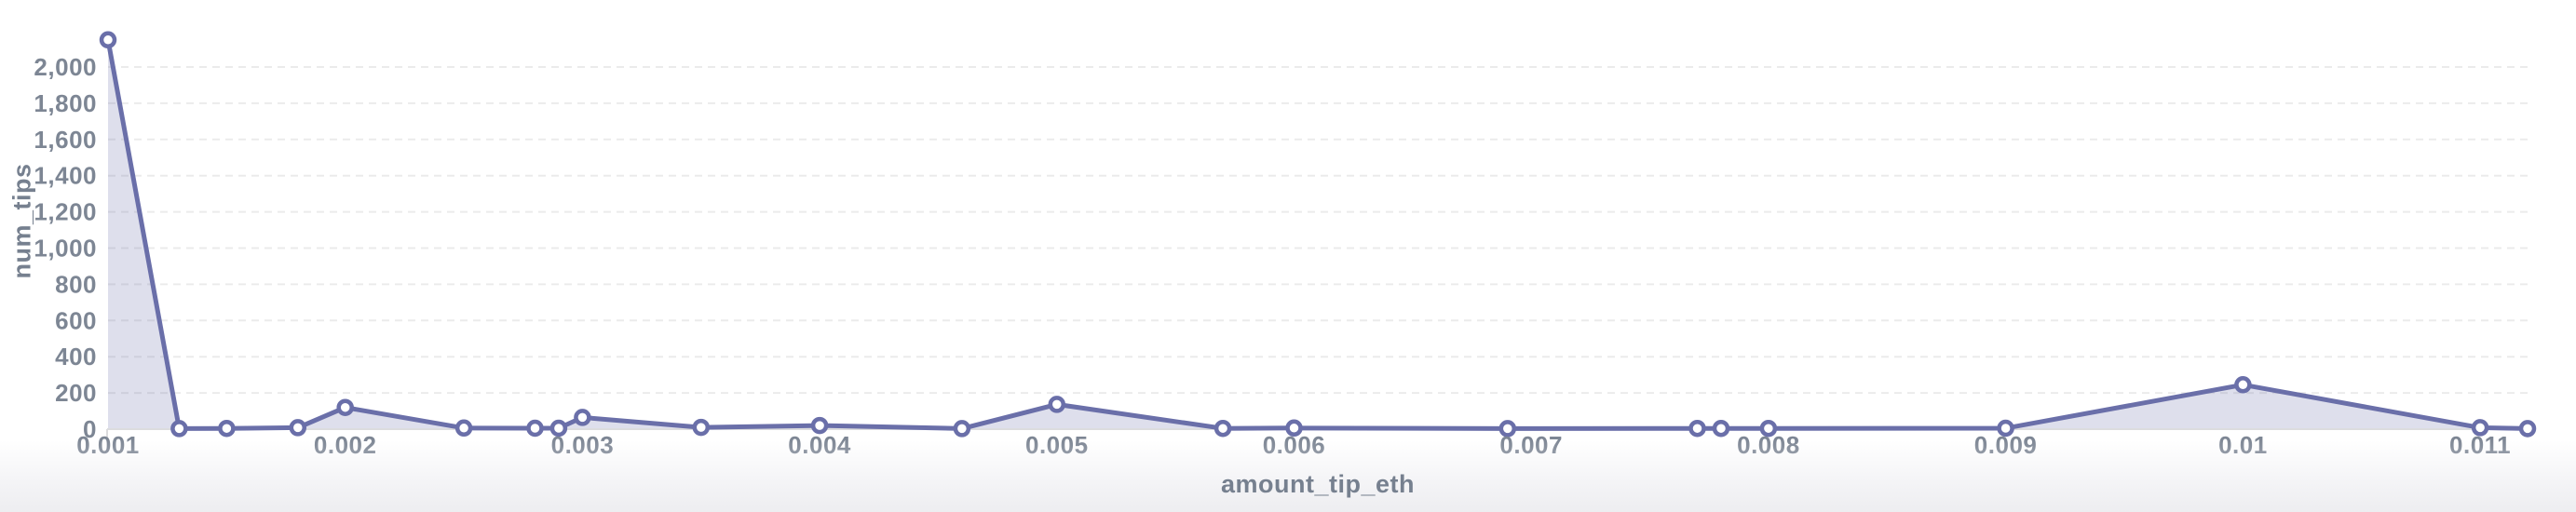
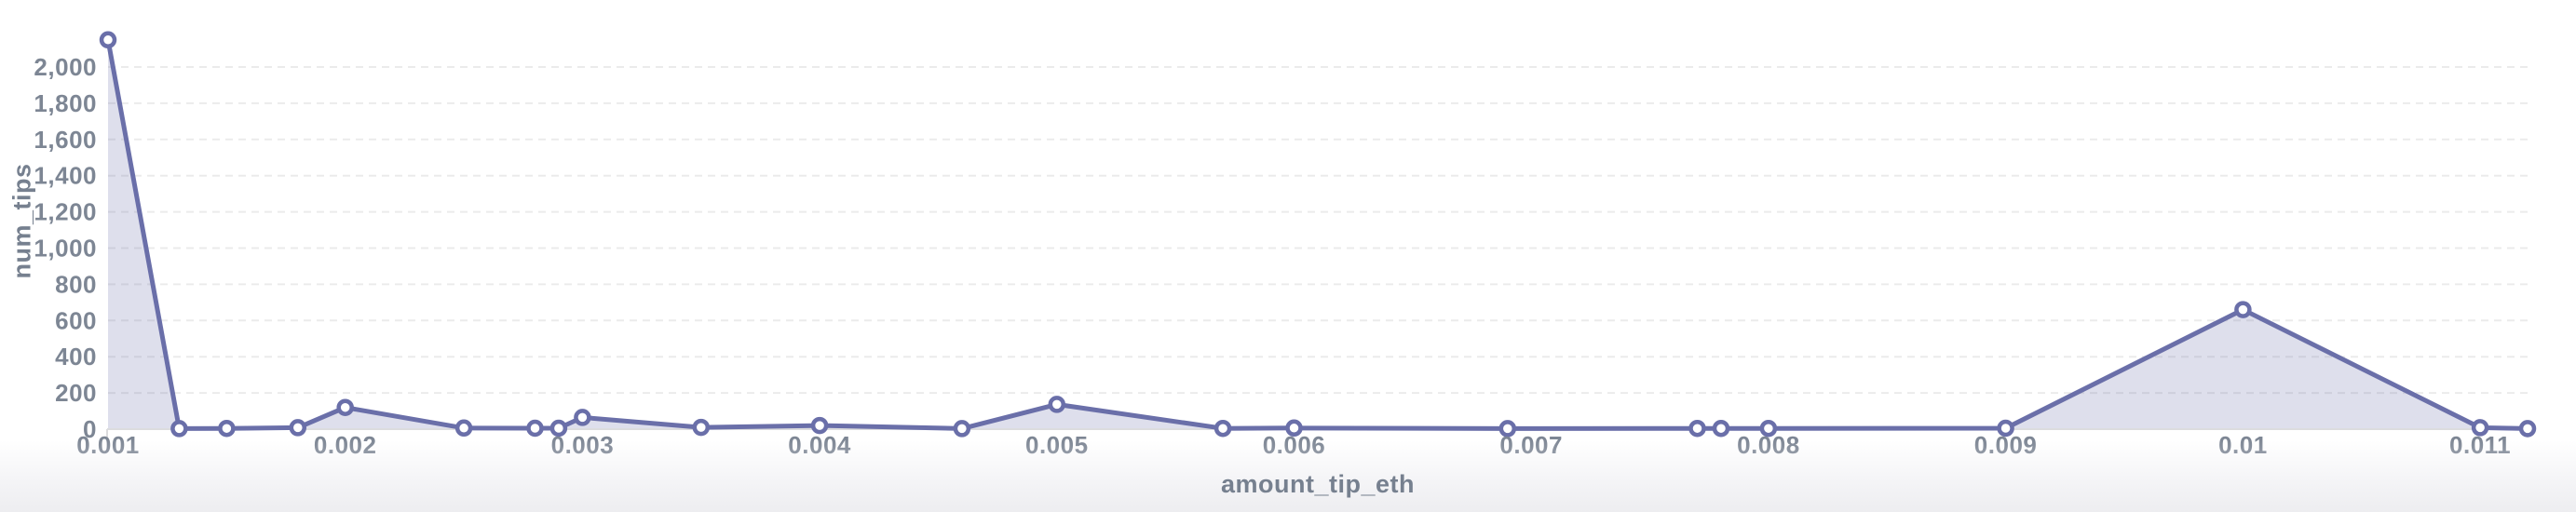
0.01: 240 -> 660
